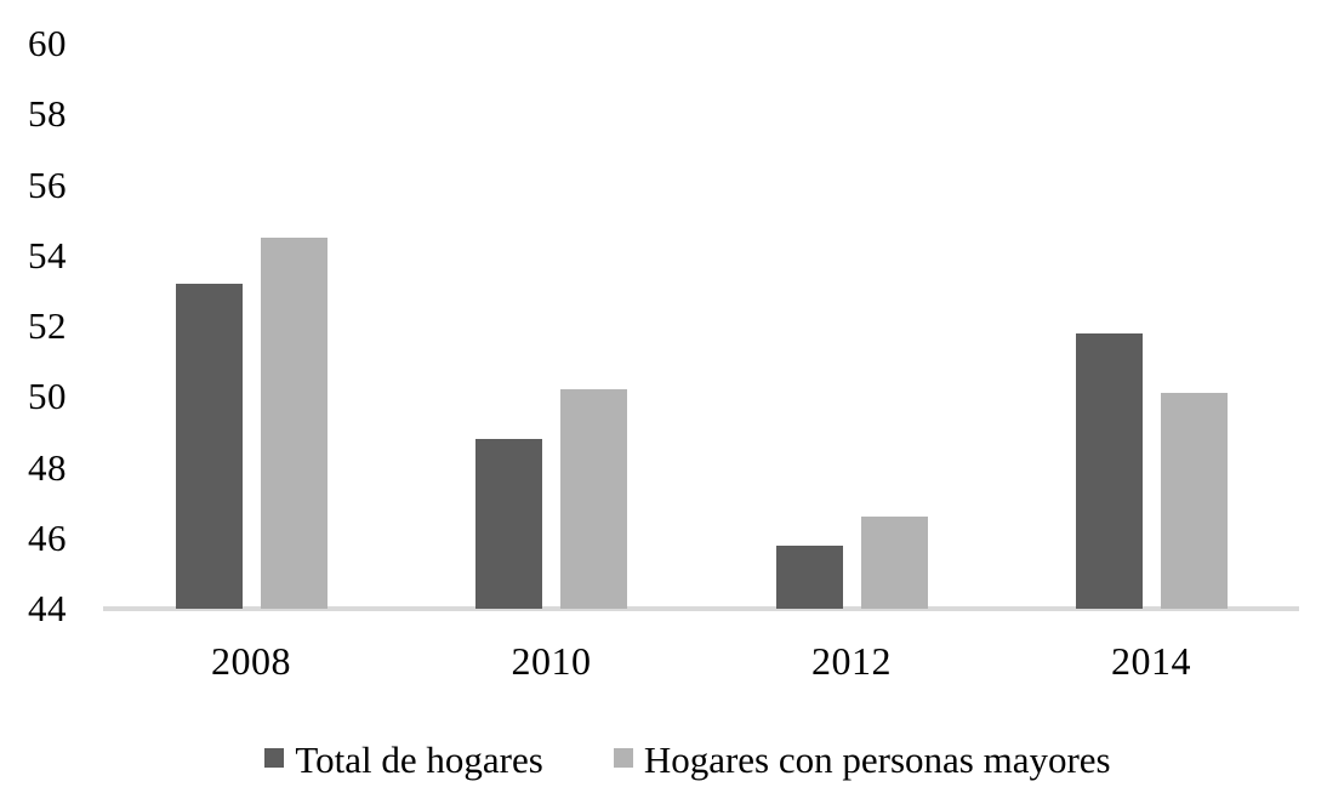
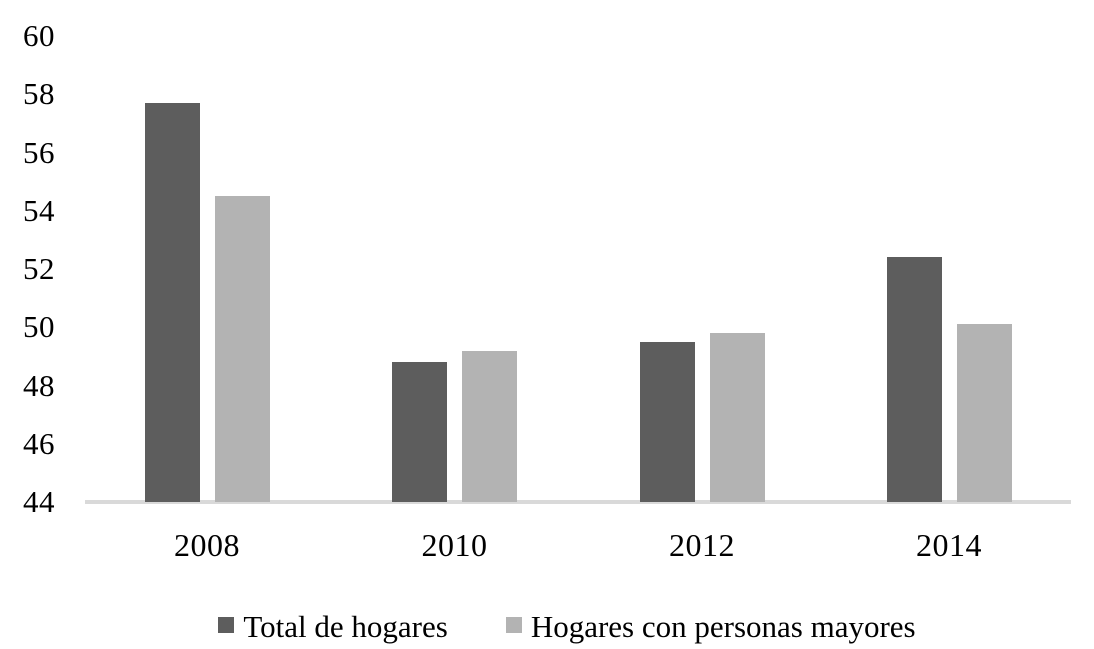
Total de hogares/2008: 53.2 -> 57.7
Hogares con personas mayores/2010: 50.2 -> 49.2
Total de hogares/2012: 45.8 -> 49.5
Hogares con personas mayores/2012: 46.6 -> 49.8
Total de hogares/2014: 51.8 -> 52.4
